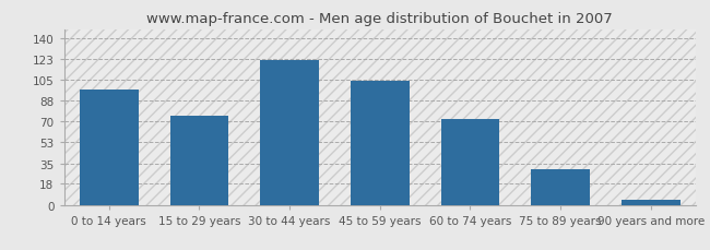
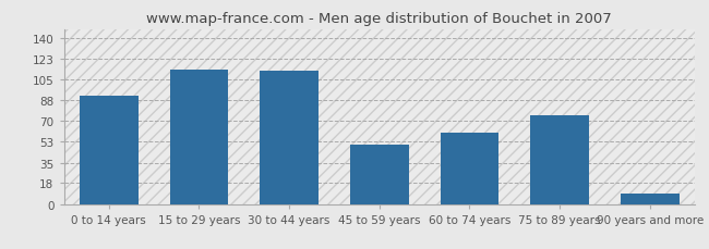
0 to 14 years: 97 -> 92
15 to 29 years: 75 -> 114
30 to 44 years: 122 -> 113
45 to 59 years: 104 -> 50
60 to 74 years: 72 -> 60
75 to 89 years: 30 -> 75
90 years and more: 4 -> 9
